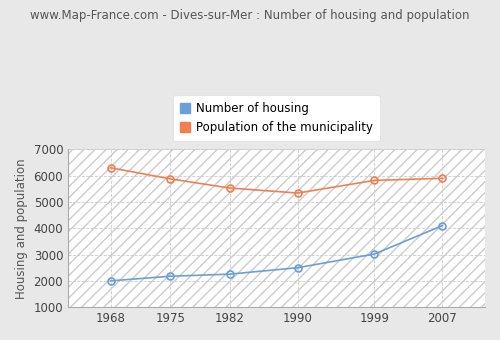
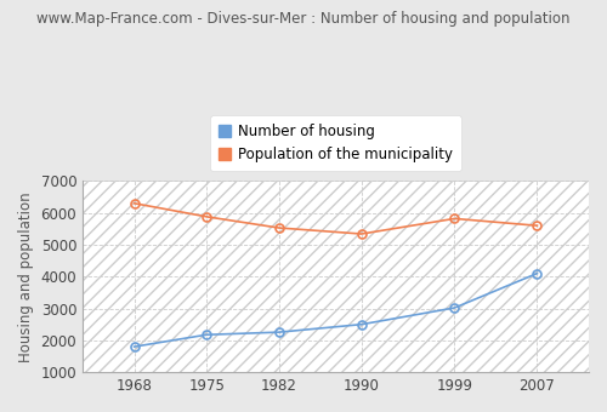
Number of housing/1968: 2000 -> 1800
Population of the municipality/2007: 5900 -> 5600
